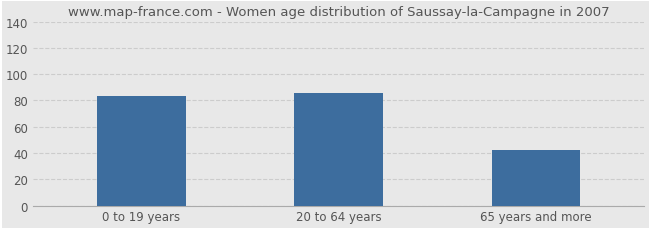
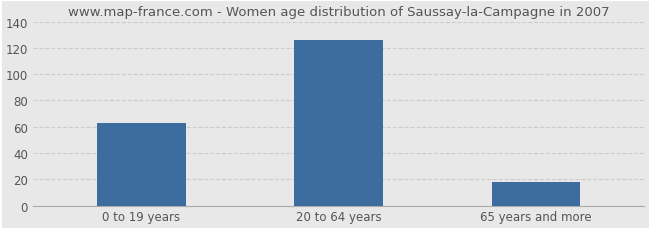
0 to 19 years: 83 -> 63
20 to 64 years: 86 -> 126
65 years and more: 42 -> 18
